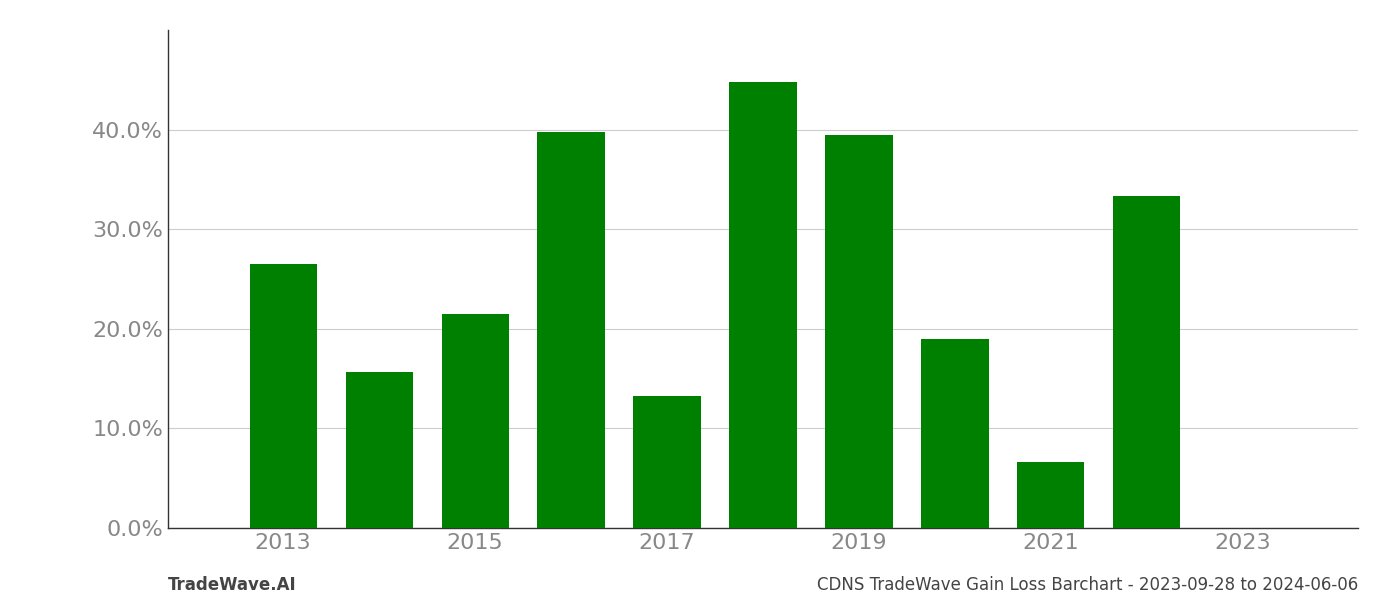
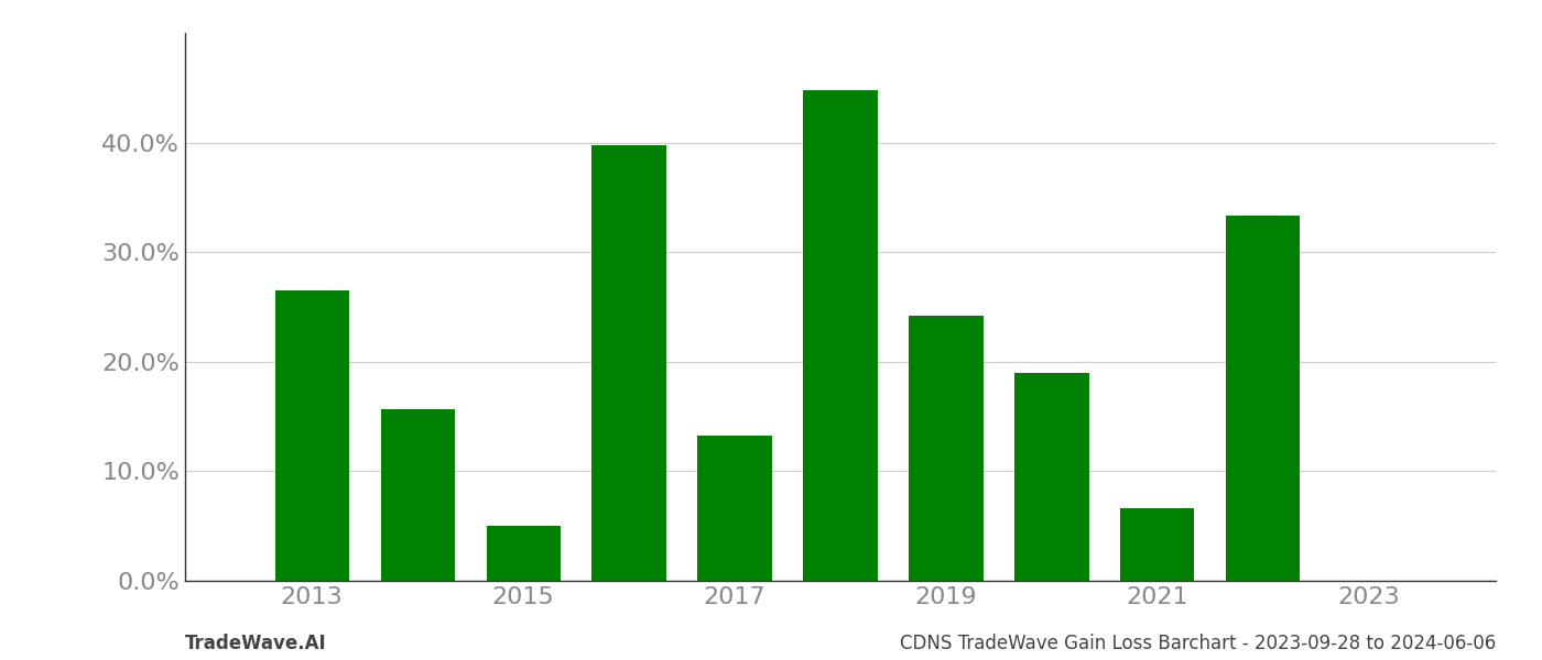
2015: 21.5% -> 5.0%
2019: 39.5% -> 24.2%
